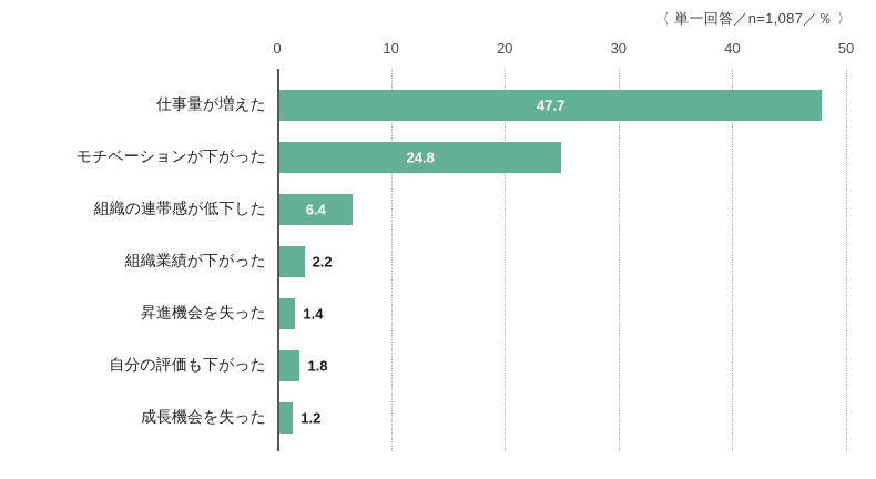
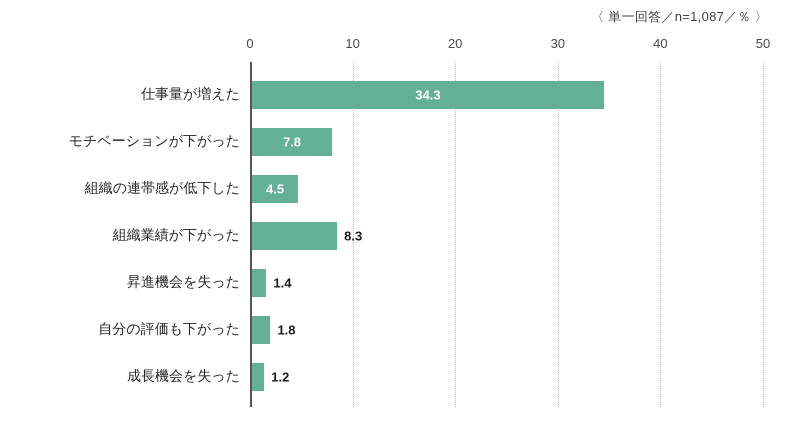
仕事量が増えた: 47.7 -> 34.3
モチベーションが下がった: 24.8 -> 7.8
組織の連帯感が低下した: 6.4 -> 4.5
組織業績が下がった: 2.2 -> 8.3
